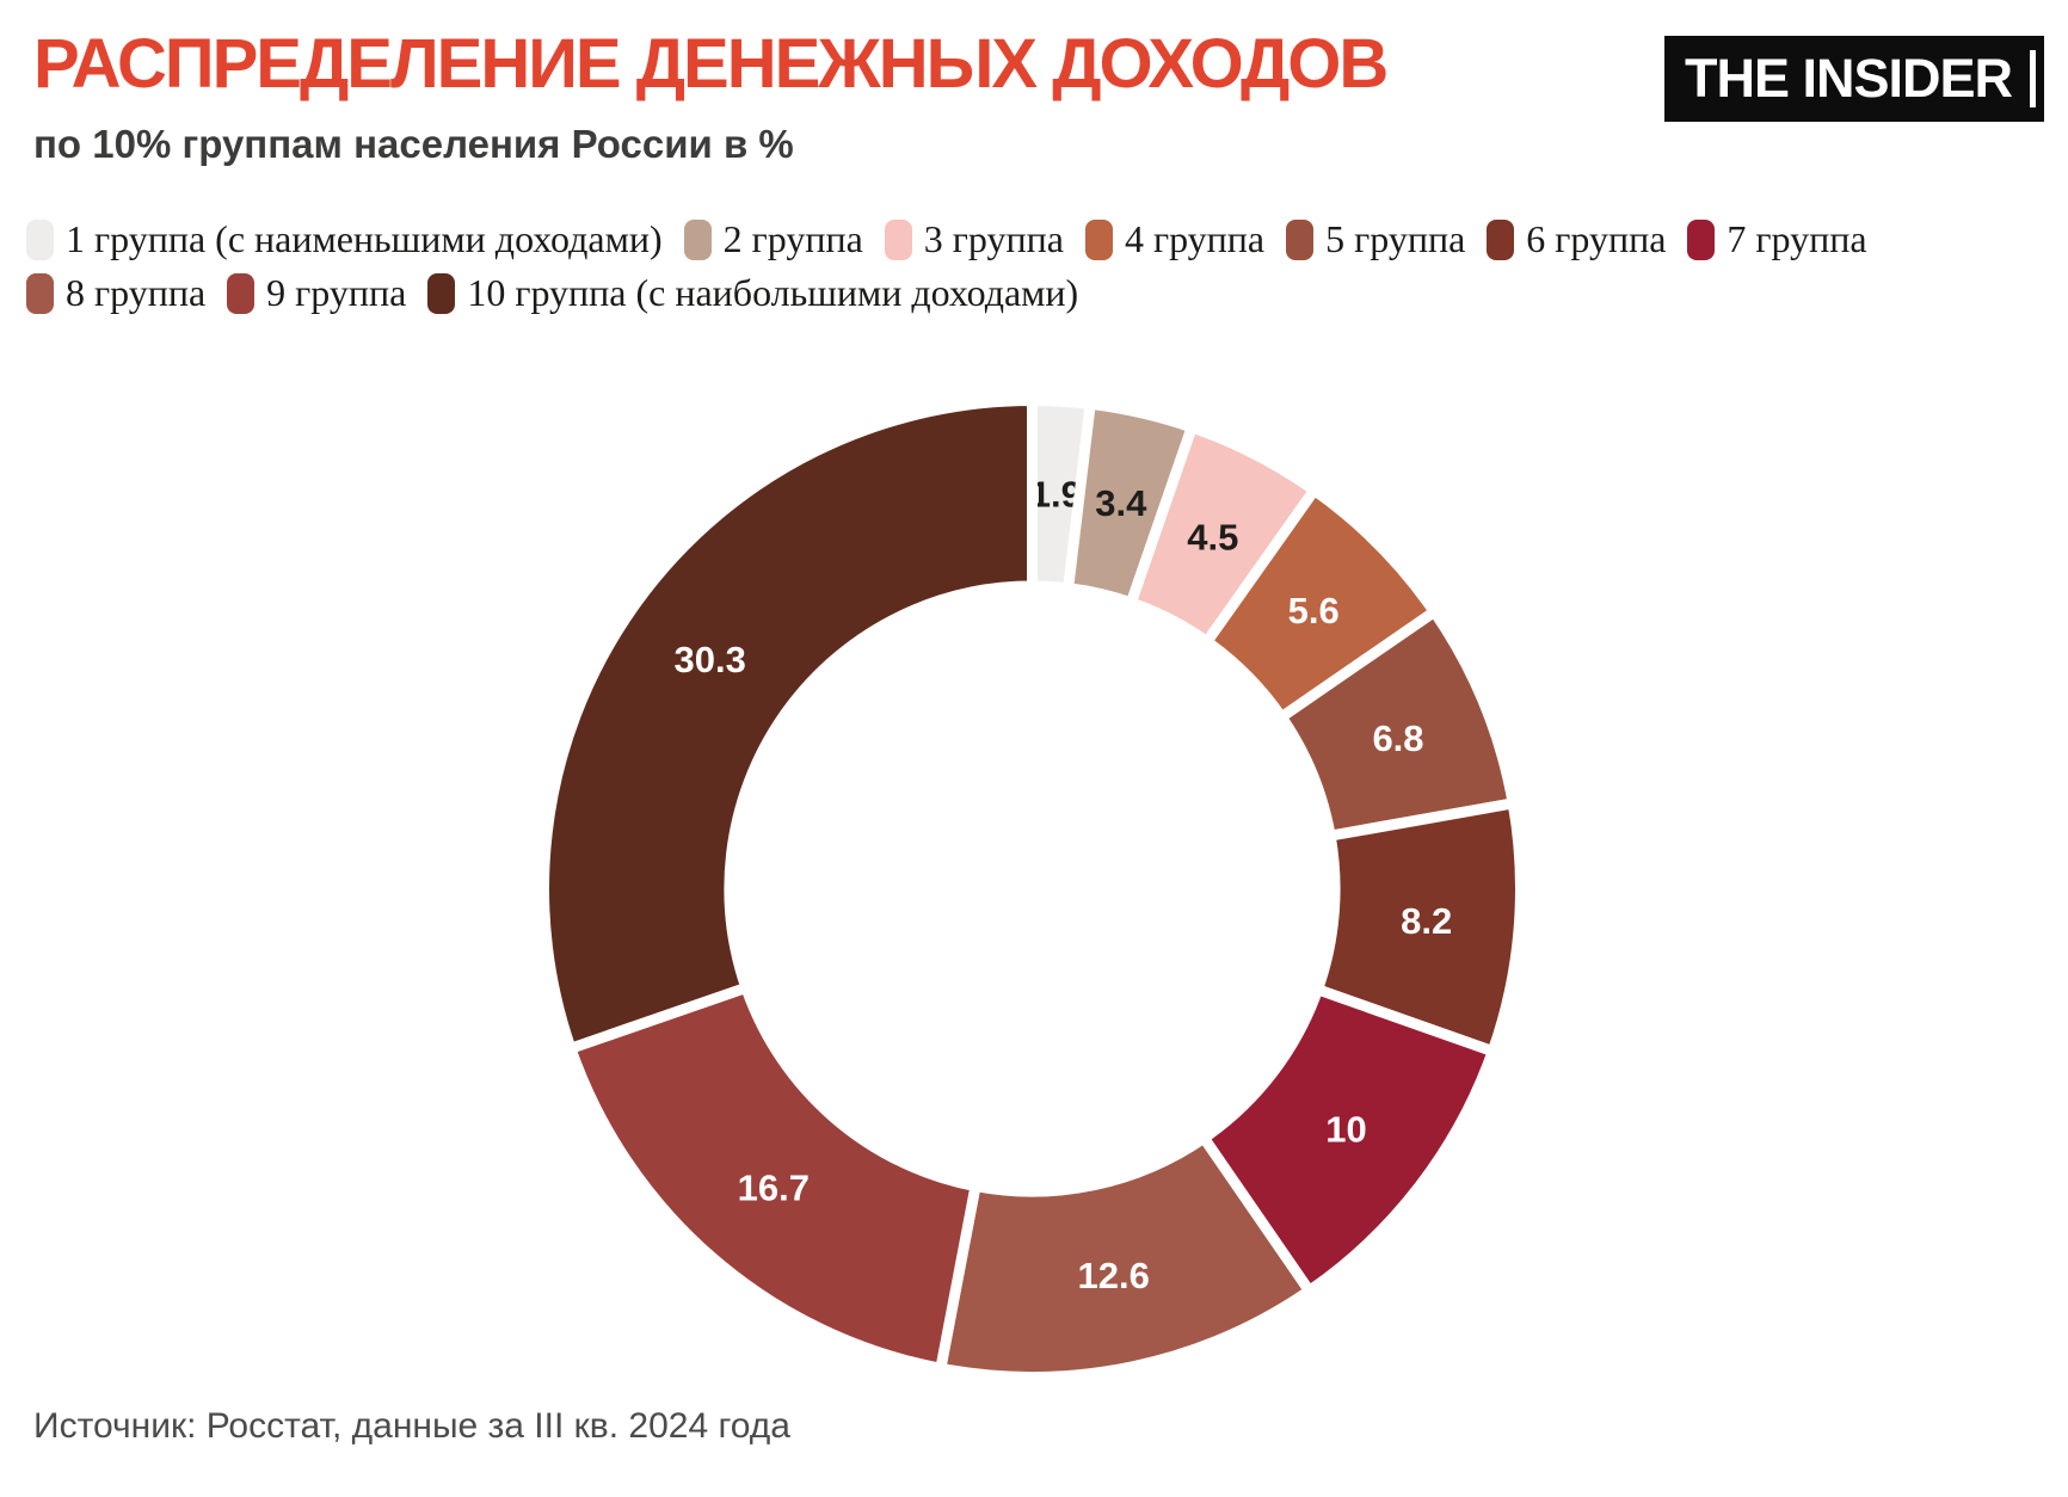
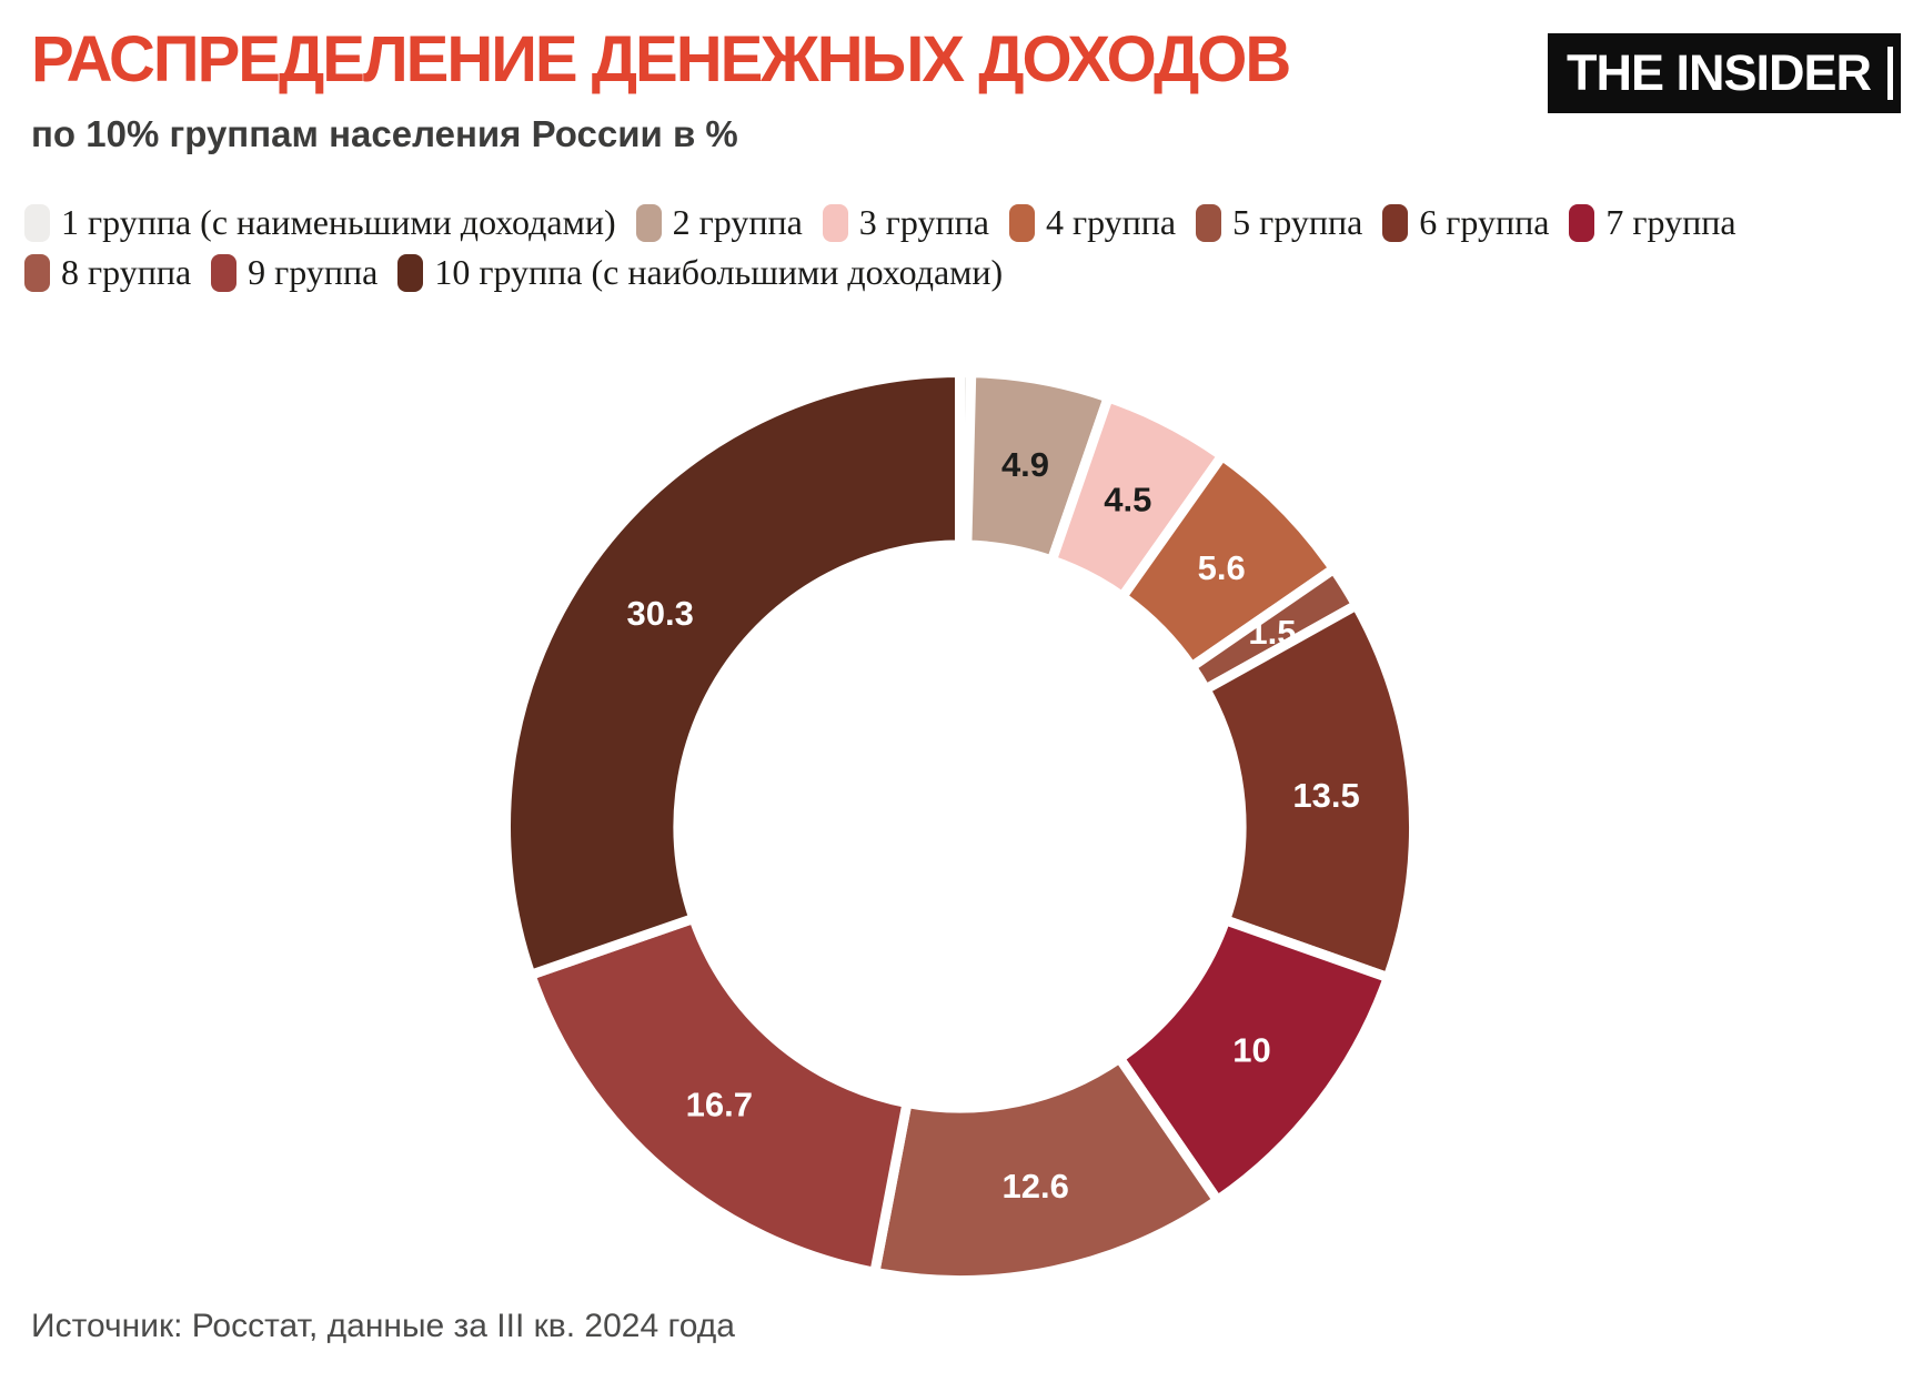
1 группа (с наименьшими доходами): 1.9 -> 0.4
2 группа: 3.4 -> 4.9
5 группа: 6.8 -> 1.5
6 группа: 8.2 -> 13.5
